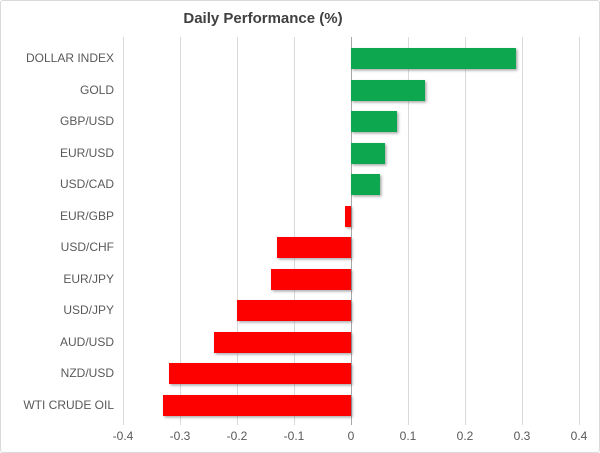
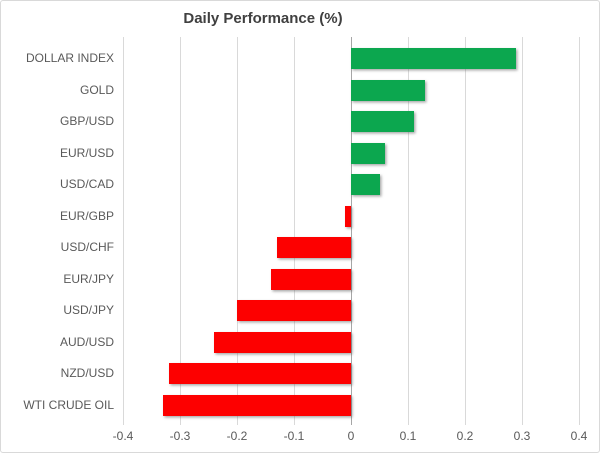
GBP/USD: 0.08 -> 0.11
